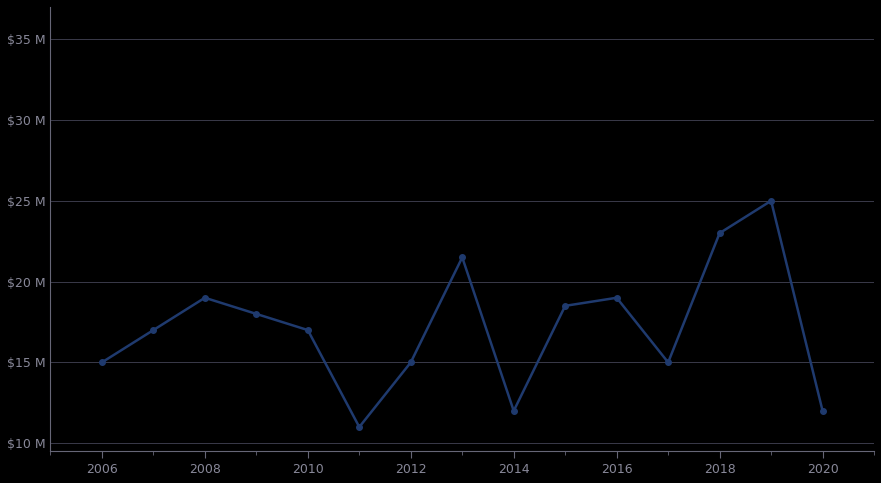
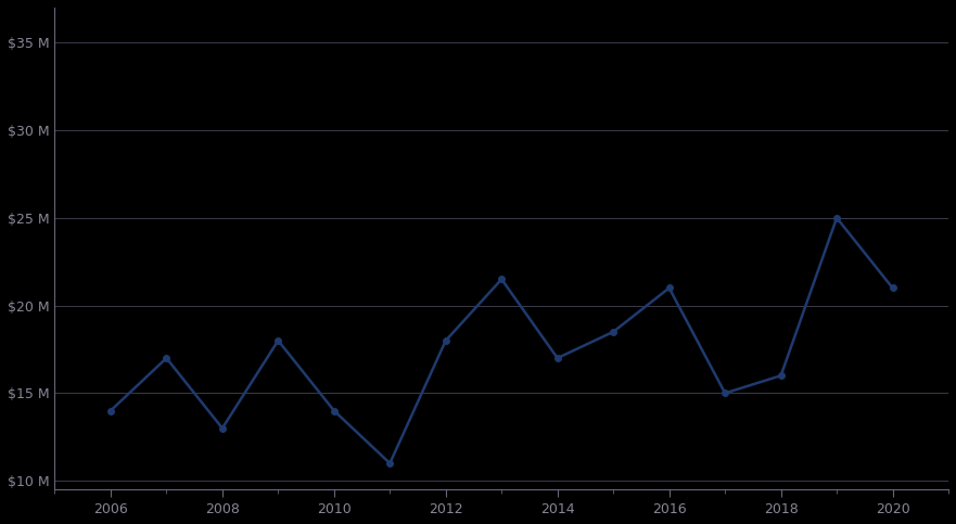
2006: $15.0 M -> $14.0 M
2008: $19.0 M -> $13.0 M
2010: $17.0 M -> $14.0 M
2012: $15.0 M -> $18.0 M
2014: $12.0 M -> $17.0 M
2016: $19.0 M -> $21.0 M
2018: $23.0 M -> $16.0 M
2020: $12.0 M -> $21.0 M
